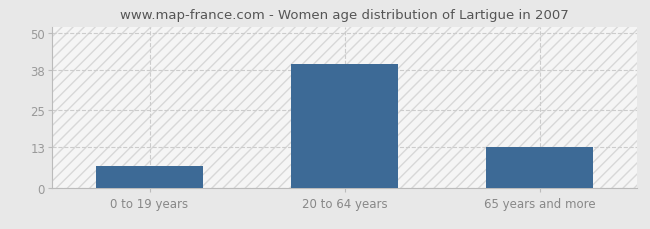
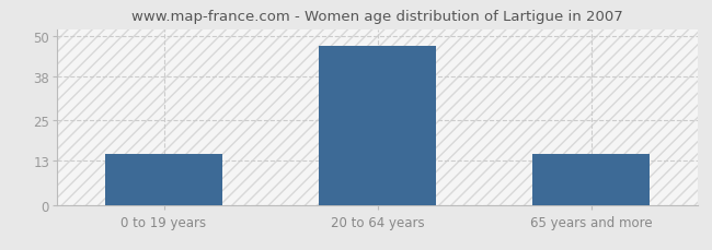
0 to 19 years: 7 -> 15
20 to 64 years: 40 -> 47
65 years and more: 13 -> 15
